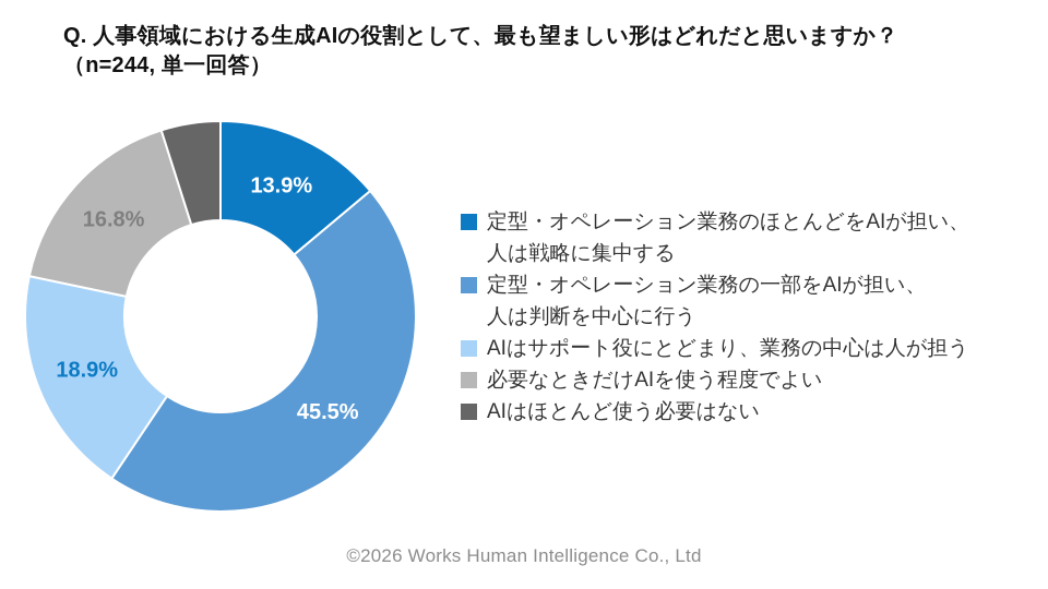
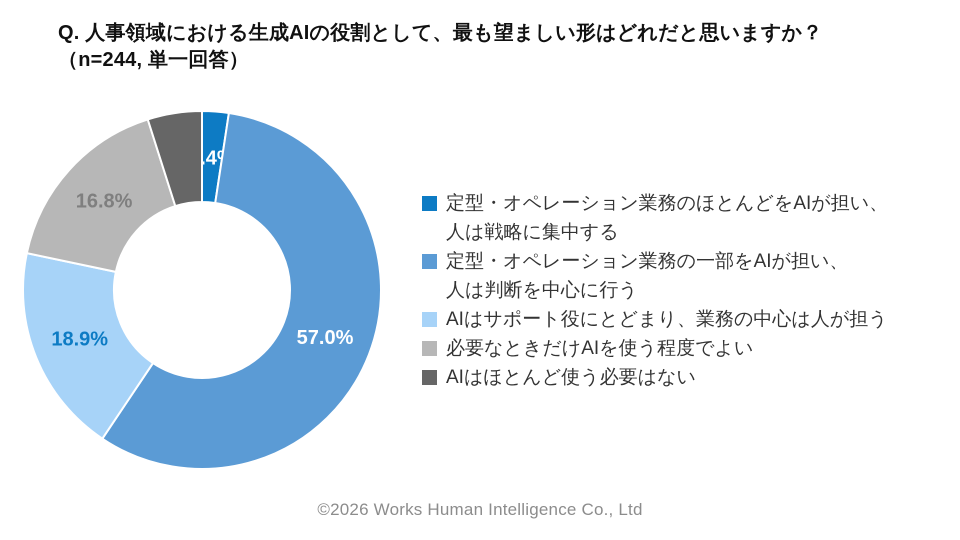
定型・オペレーション業務のほとんどをAIが担い、人は戦略に集中する: 13.9% -> 2.4%
定型・オペレーション業務の一部をAIが担い、人は判断を中心に行う: 45.5% -> 57.0%
